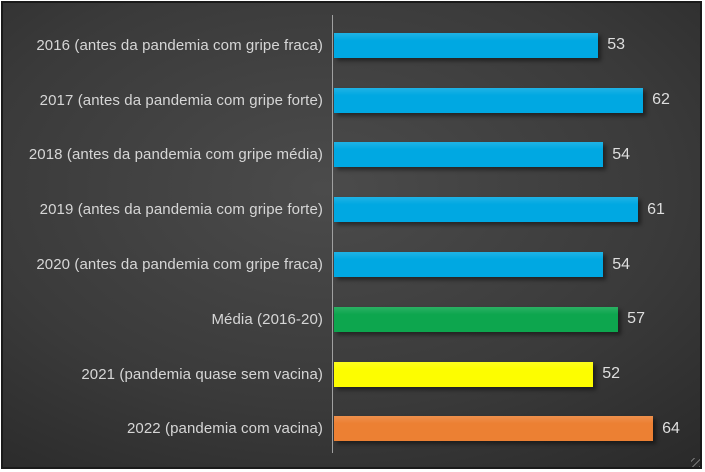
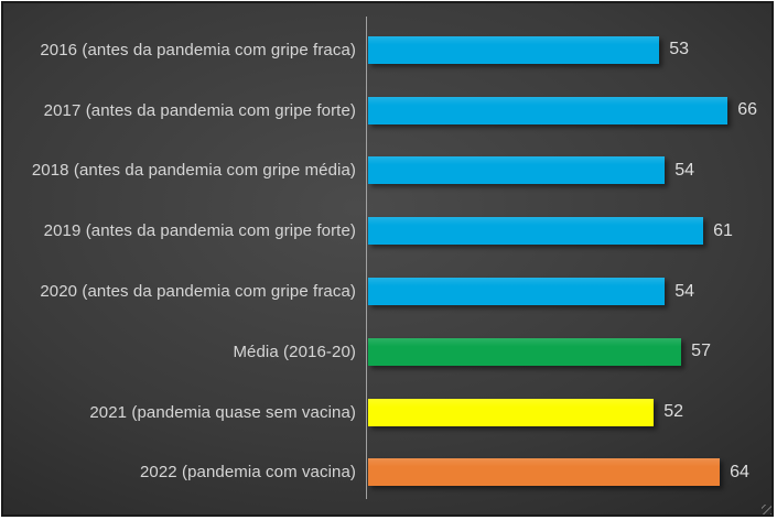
2017 (antes da pandemia com gripe forte): 62 -> 66
